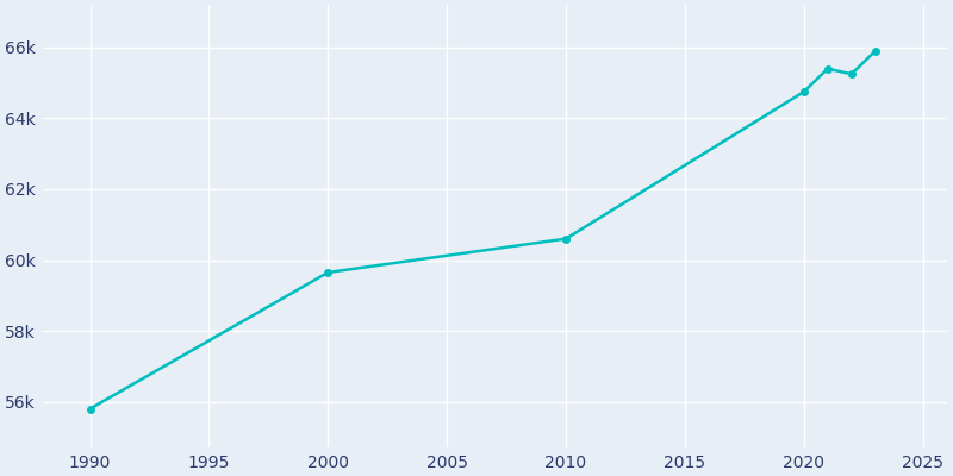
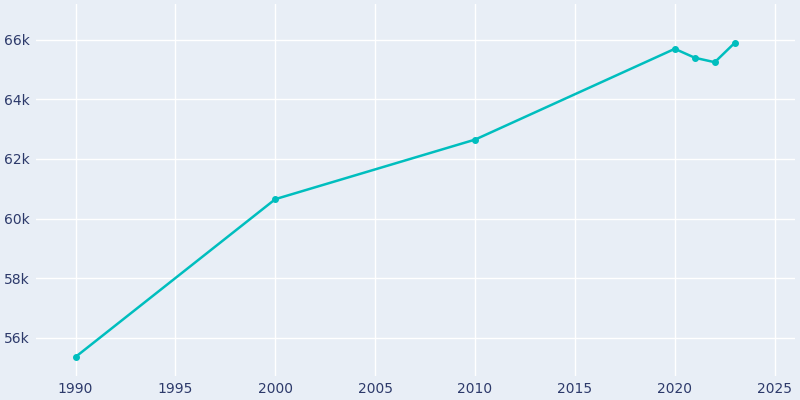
1990: 55.80k -> 55.35k
2000: 59.65k -> 60.65k
2010: 60.60k -> 62.65k
2020: 64.75k -> 65.70k
